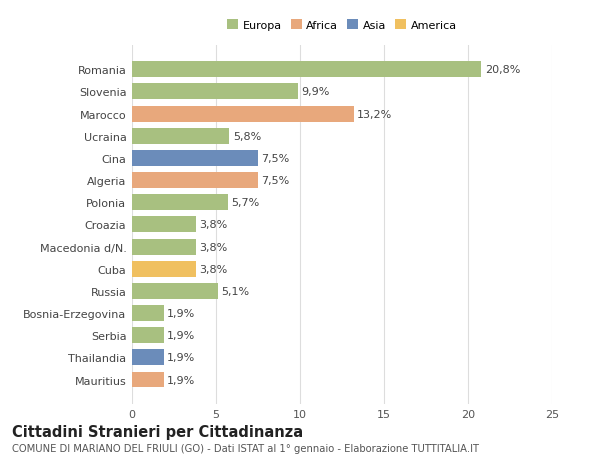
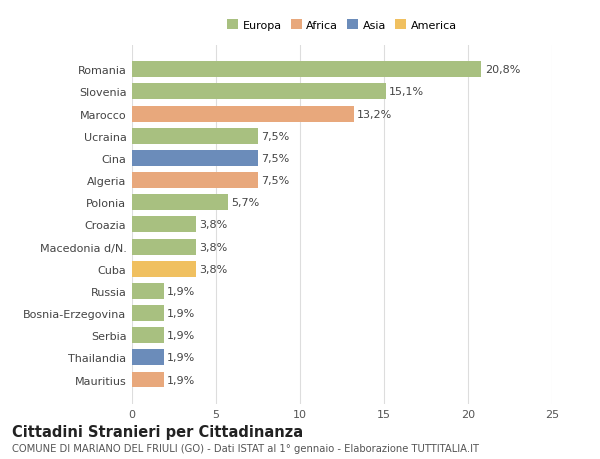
Slovenia: 9,9% -> 15,1%
Ucraina: 5,8% -> 7,5%
Russia: 5,1% -> 1,9%
